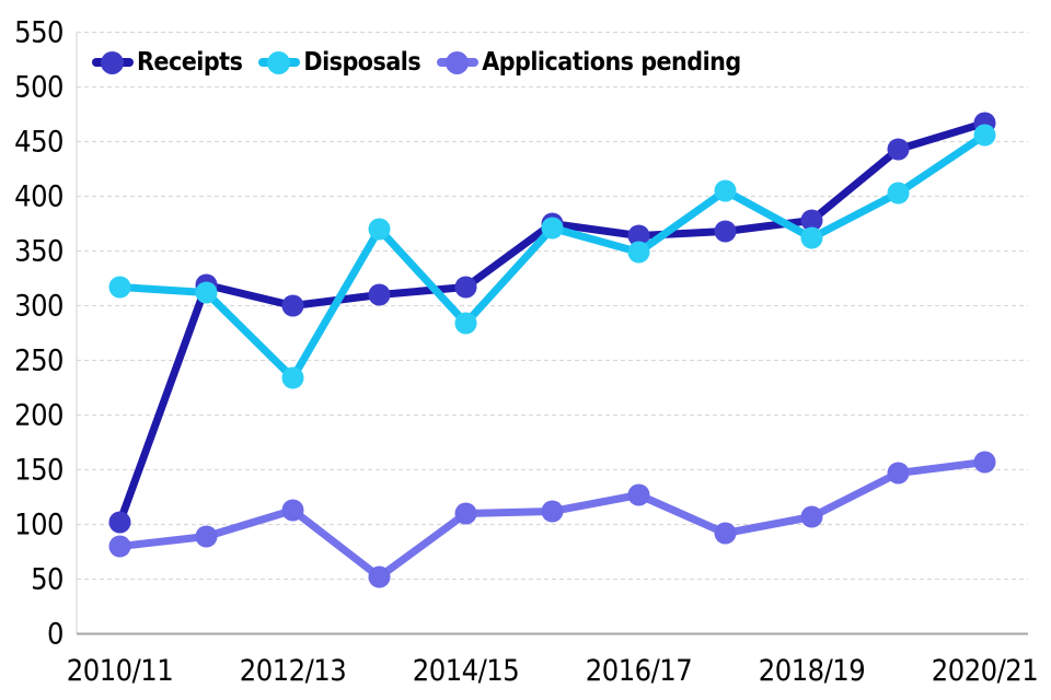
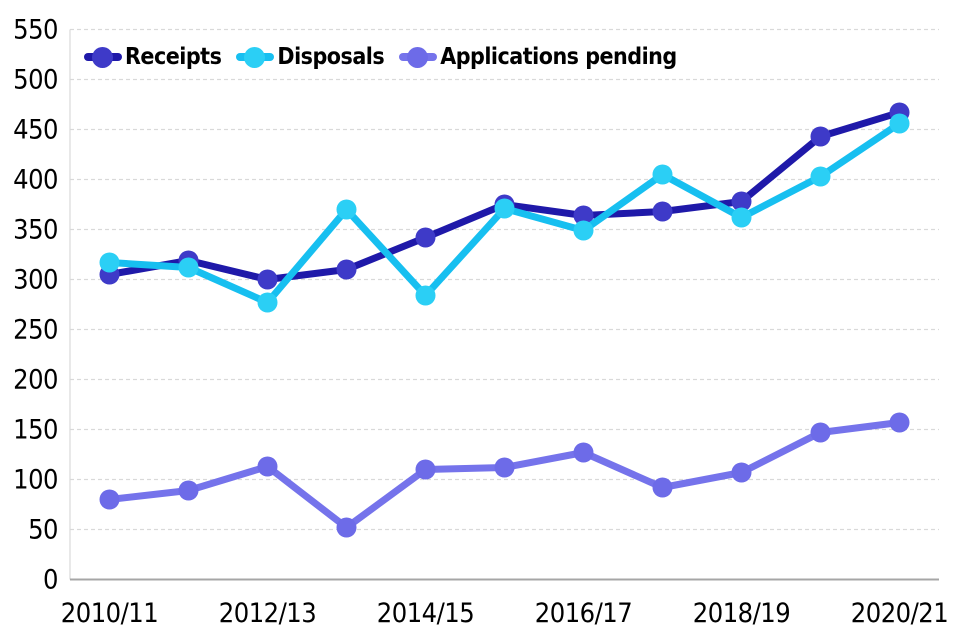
Receipts/2010/11: 102 -> 305
Disposals/2012/13: 234 -> 277
Receipts/2014/15: 317 -> 342
